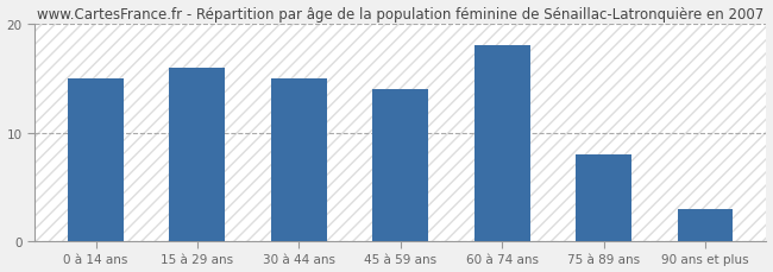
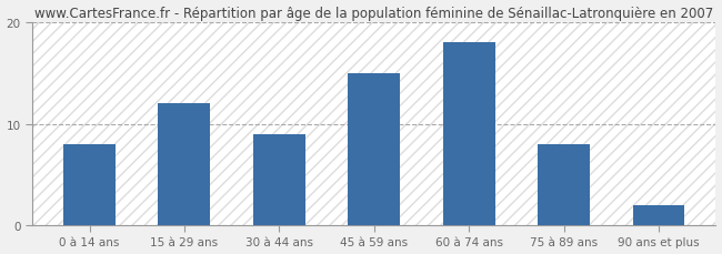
0 à 14 ans: 15 -> 8
15 à 29 ans: 16 -> 12
30 à 44 ans: 15 -> 9
45 à 59 ans: 14 -> 15
90 ans et plus: 3 -> 2
